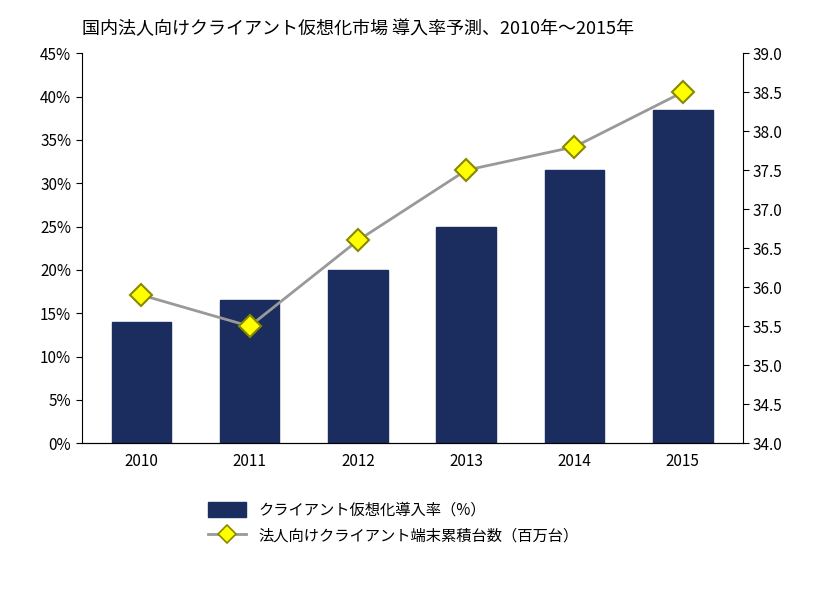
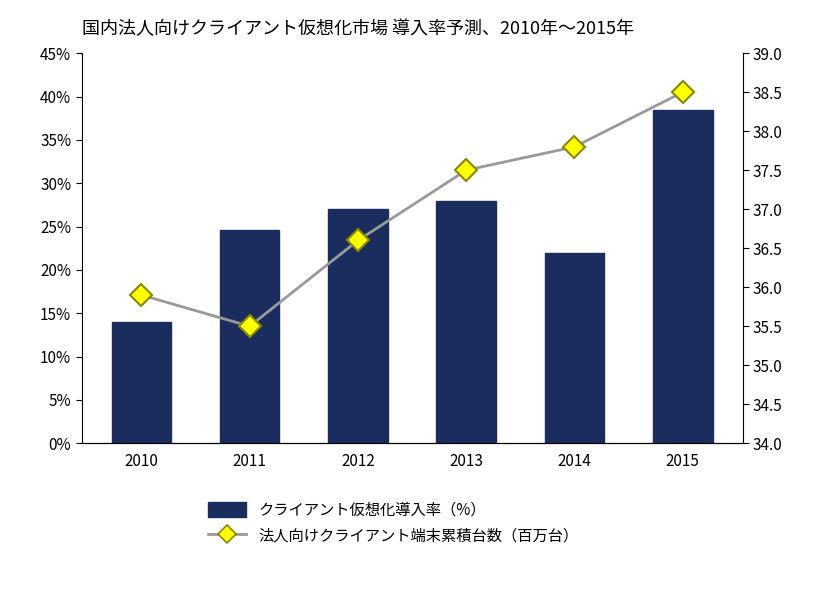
クライアント仮想化導入率（%）/2011: 16.5% -> 24.6%
クライアント仮想化導入率（%）/2012: 20.0% -> 27.0%
クライアント仮想化導入率（%）/2013: 25.0% -> 28.0%
クライアント仮想化導入率（%）/2014: 31.5% -> 22.0%
